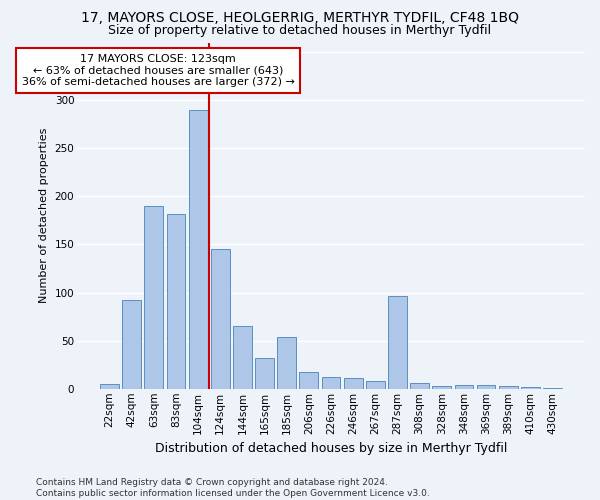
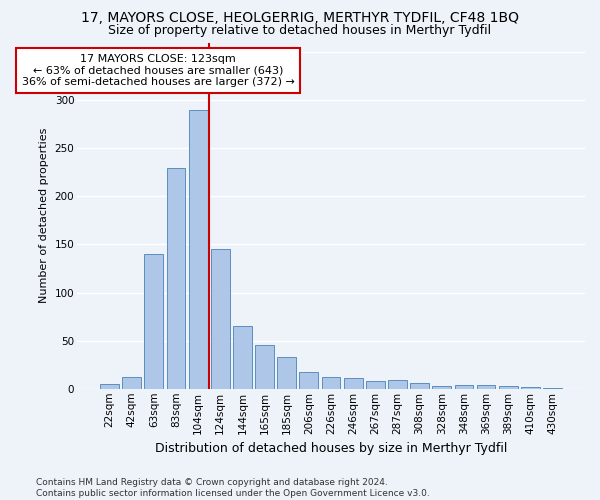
42sqm: 92 -> 12
63sqm: 190 -> 140
83sqm: 182 -> 230
165sqm: 32 -> 45
185sqm: 54 -> 33
287sqm: 96 -> 9
